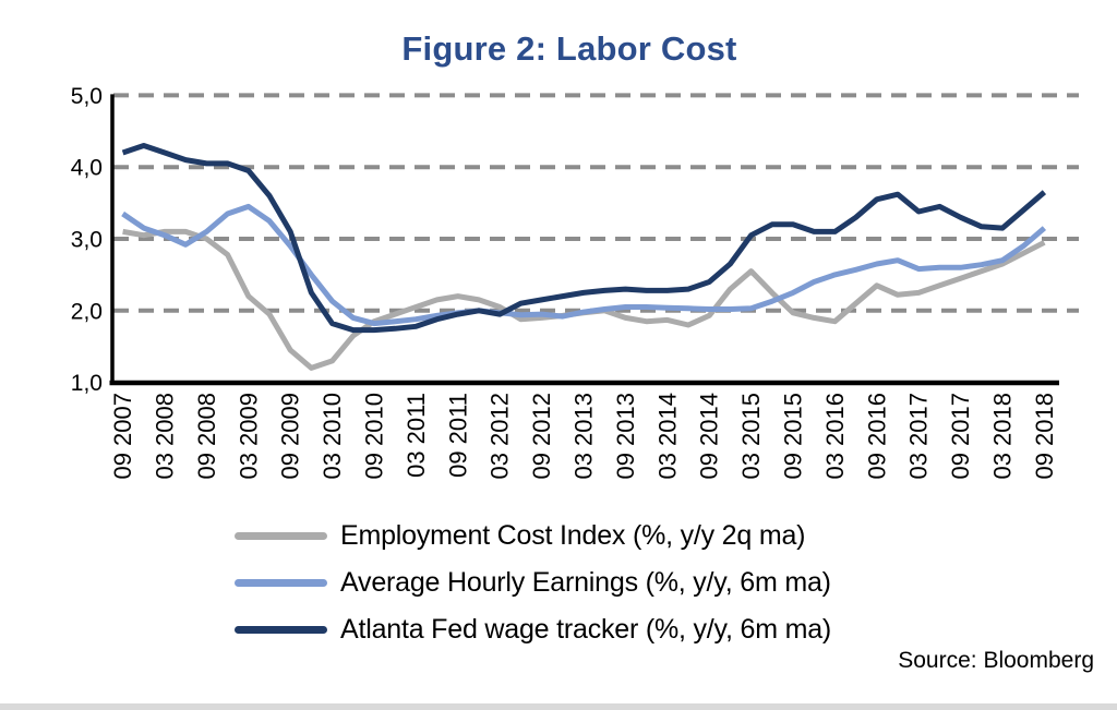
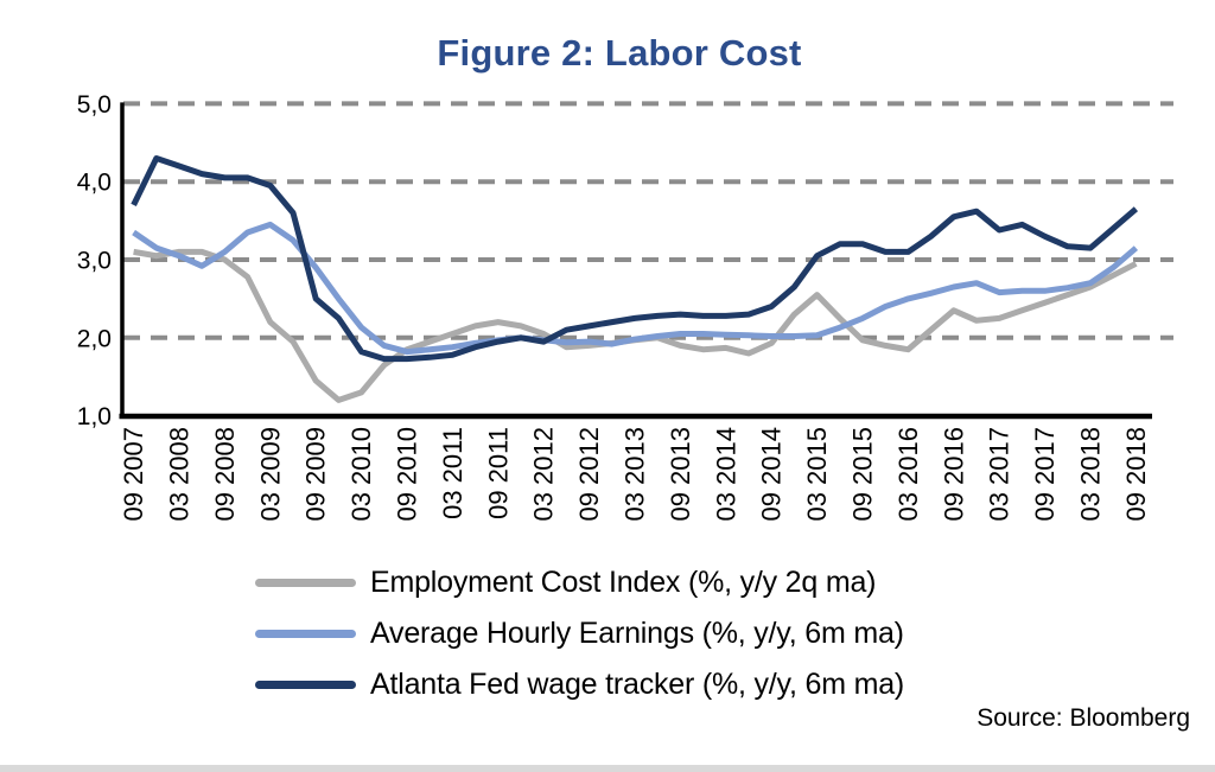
Atlanta Fed wage tracker (%, y/y, 6m ma)/09 2007: 4,2 -> 3,7
Atlanta Fed wage tracker (%, y/y, 6m ma)/09 2009: 3,1 -> 2,5
